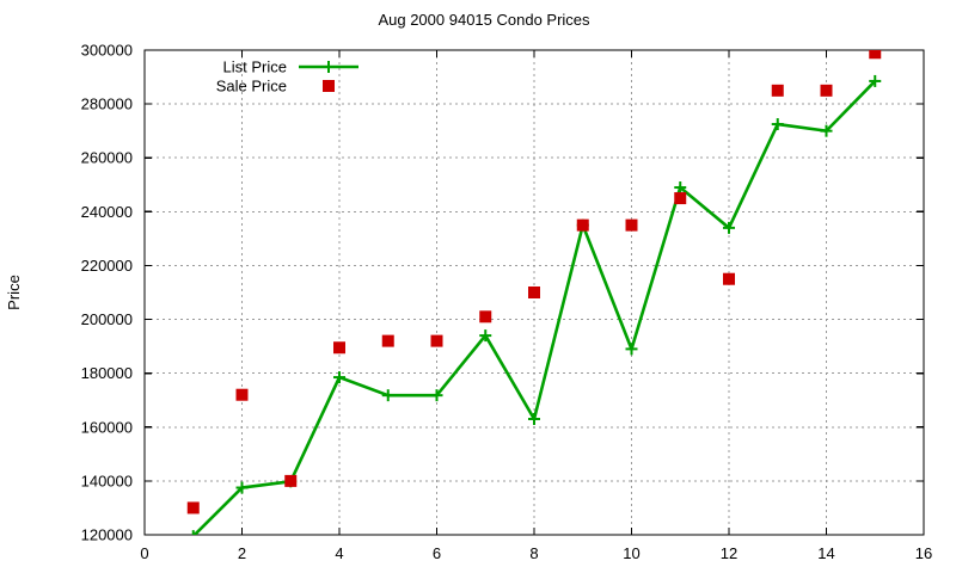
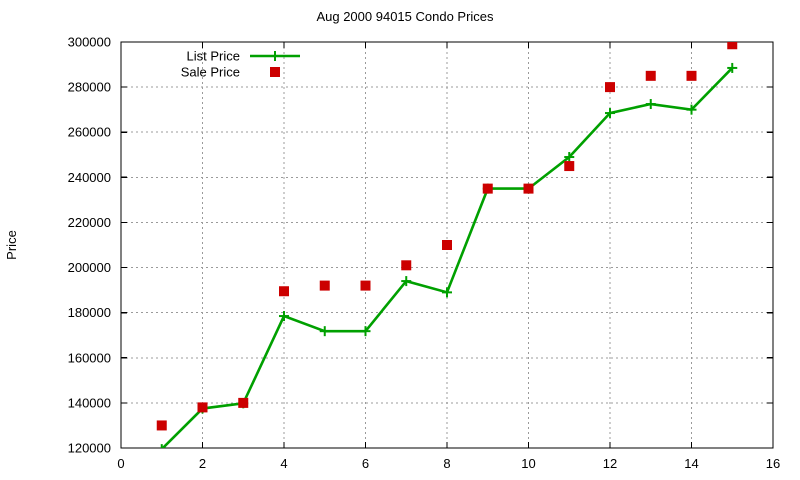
Sale Price/2: 172000 -> 138000
List Price/8: 163000 -> 189000
List Price/10: 189000 -> 235000
List Price/12: 234000 -> 268000
Sale Price/12: 215000 -> 280000
